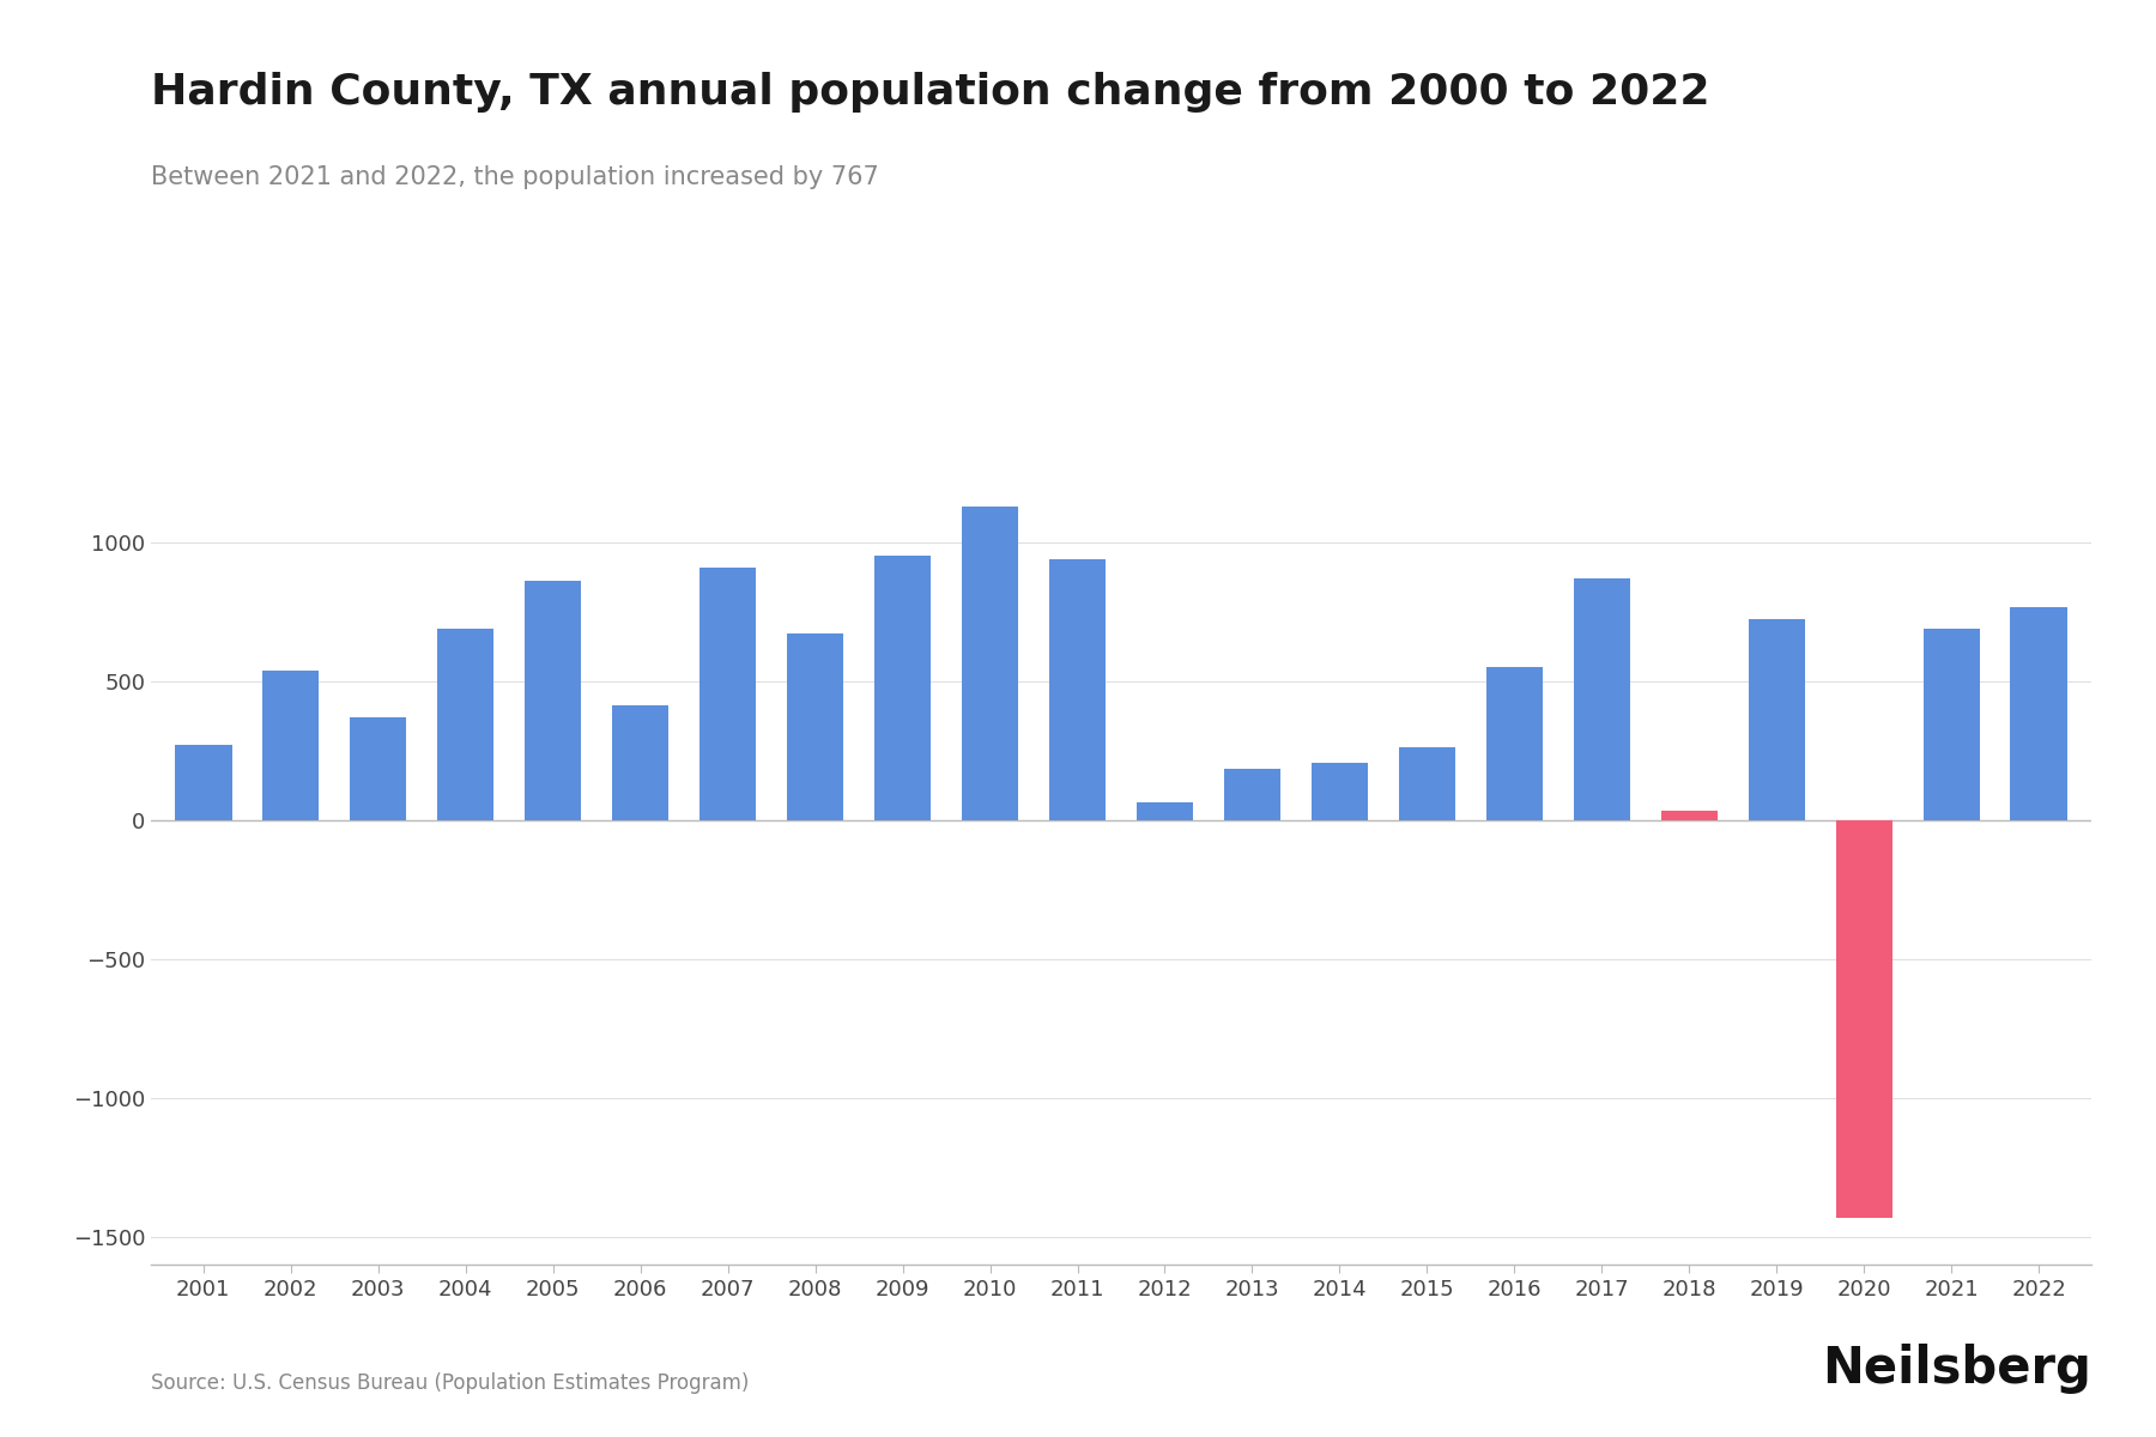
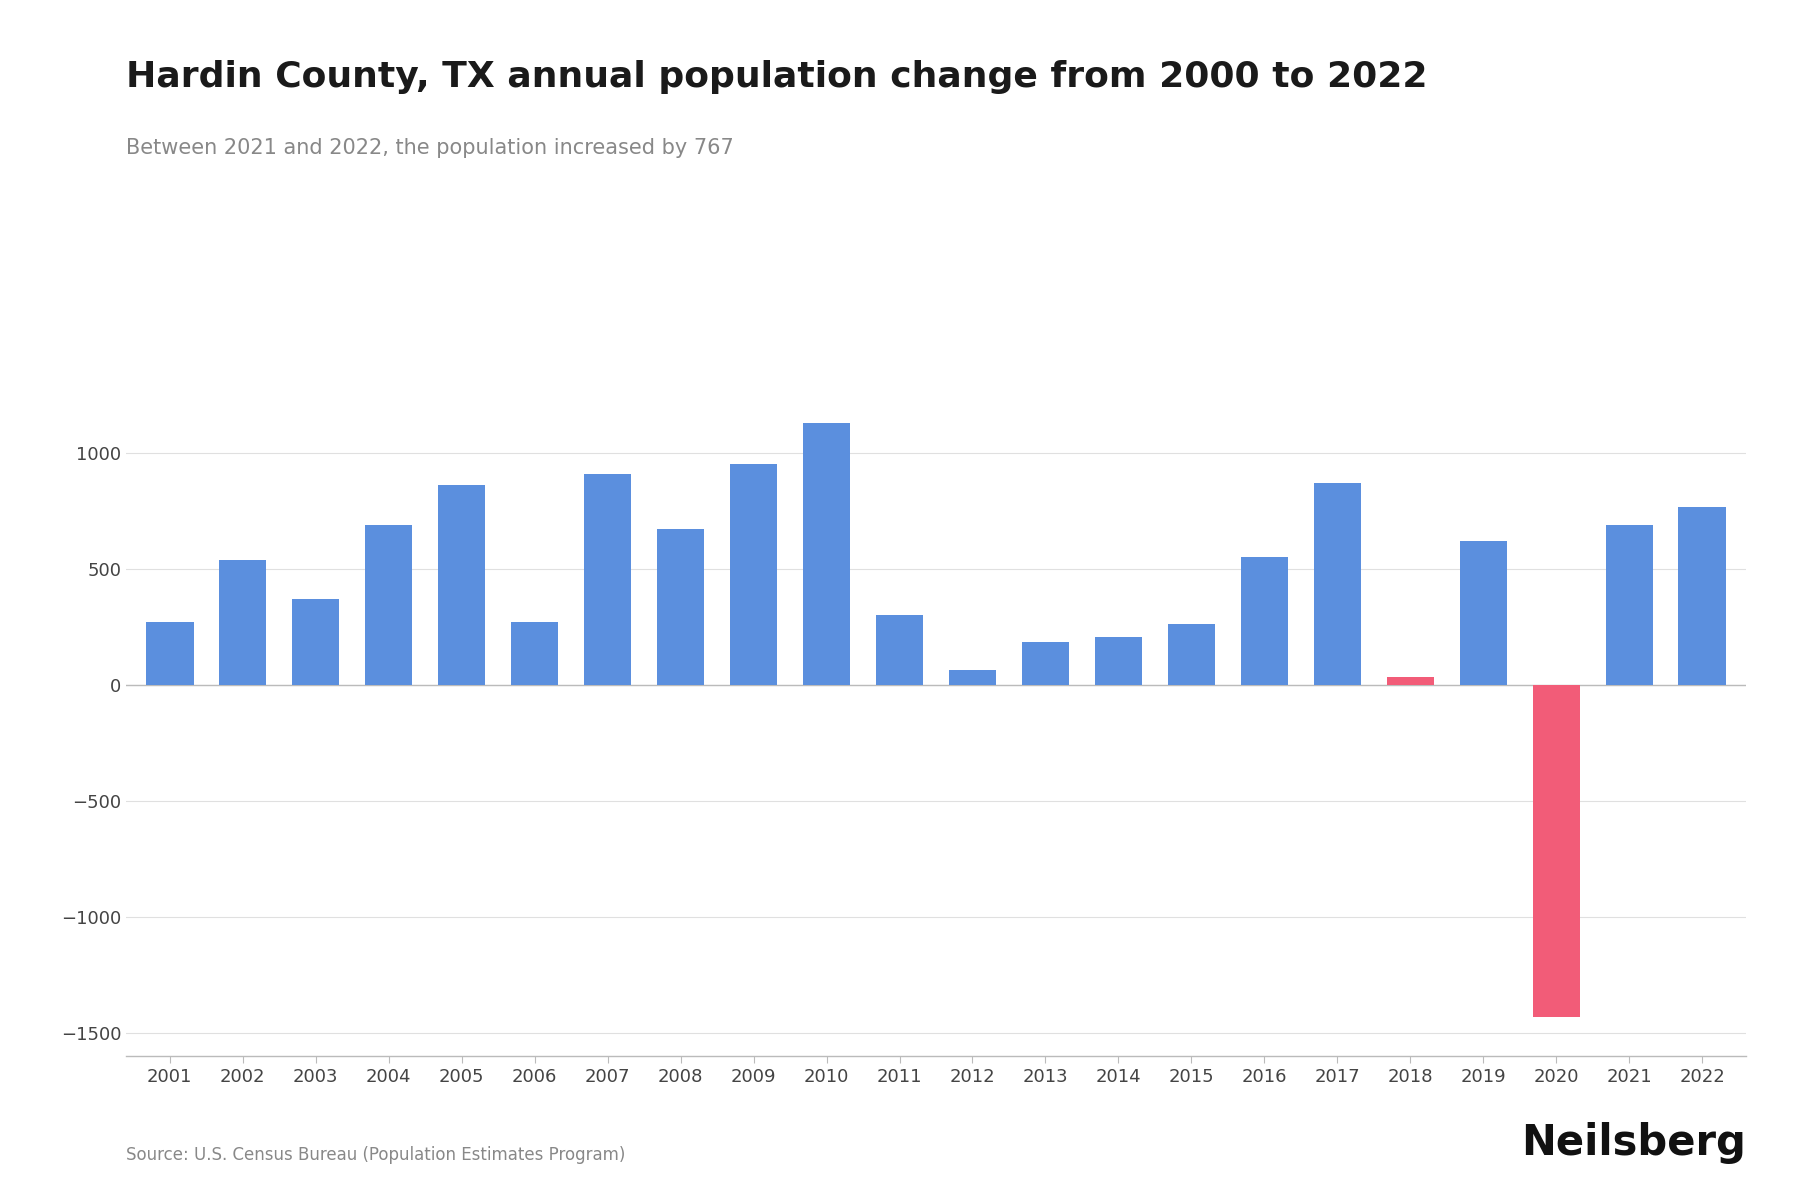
2006: 415 -> 270
2011: 940 -> 300
2019: 725 -> 620
